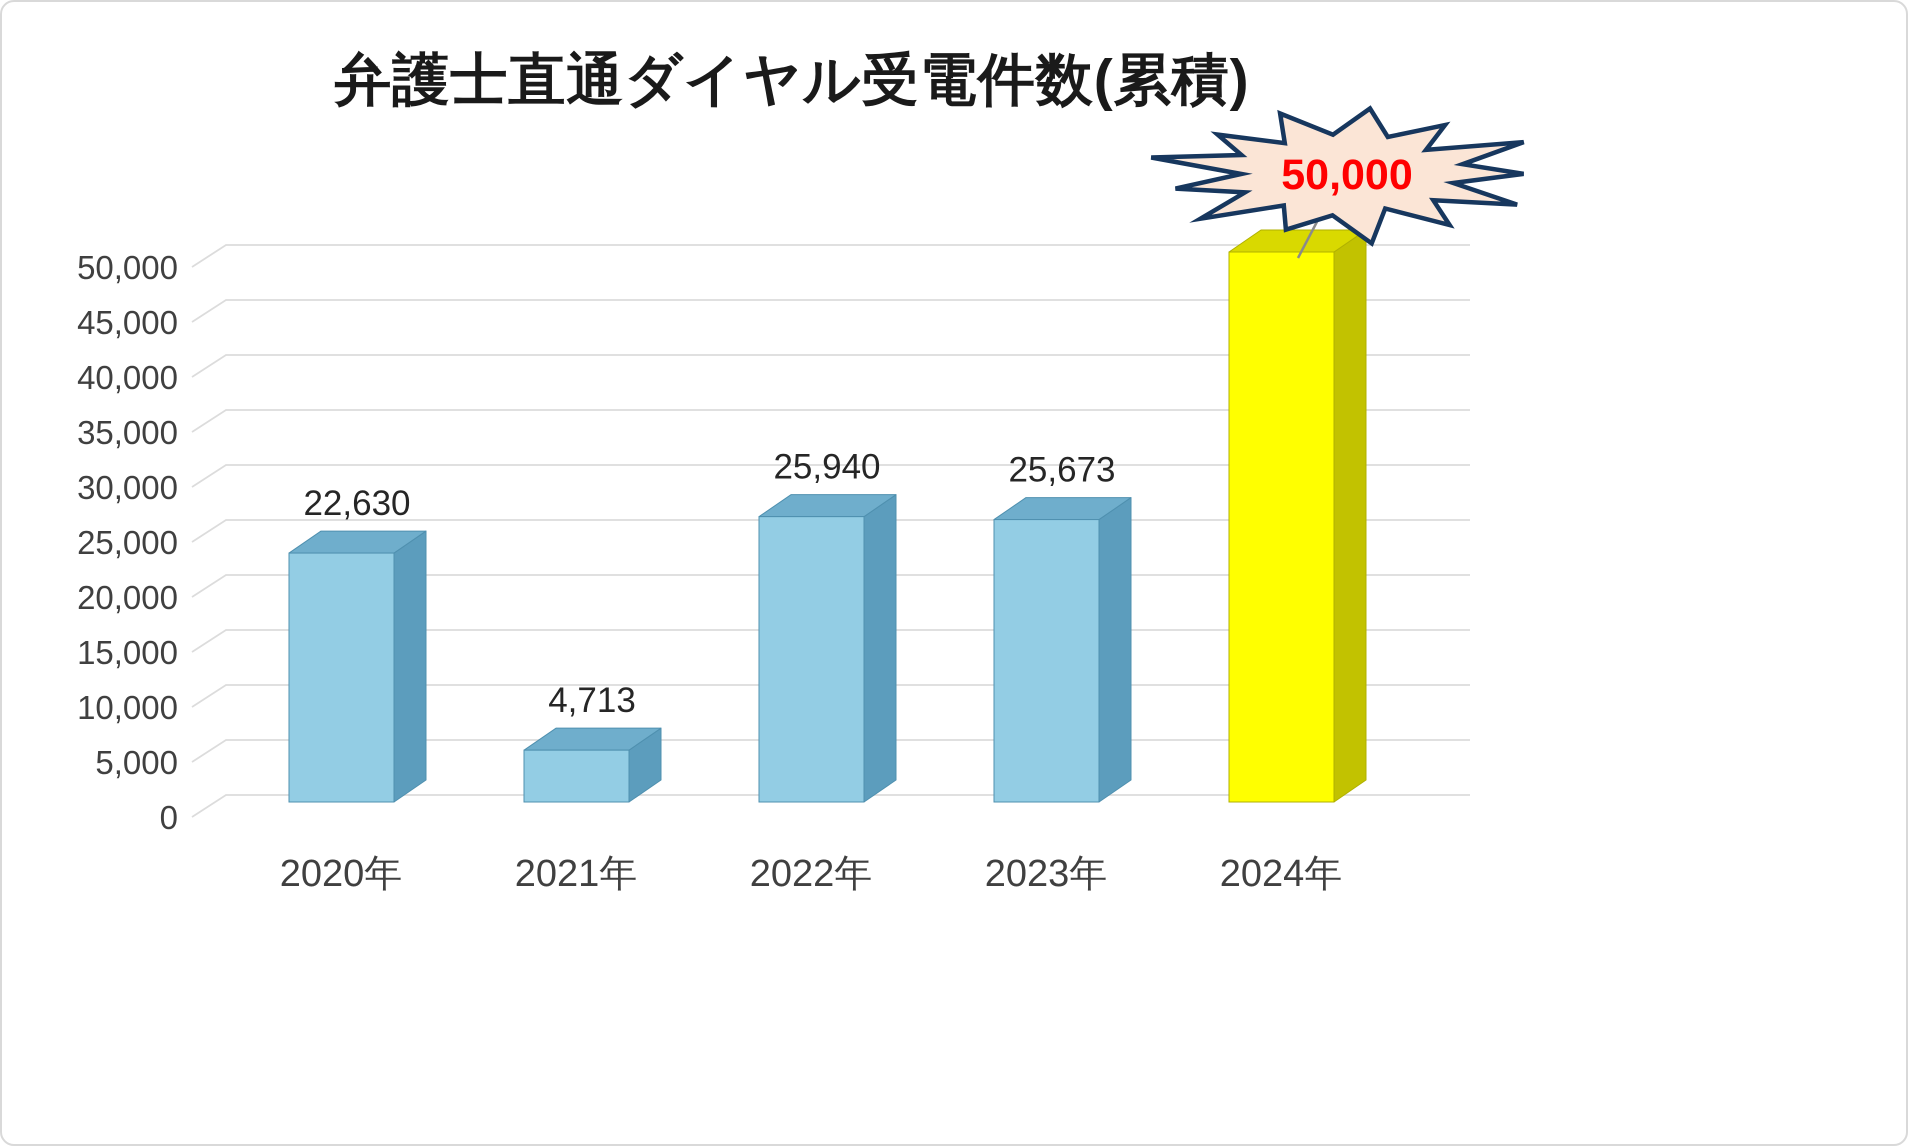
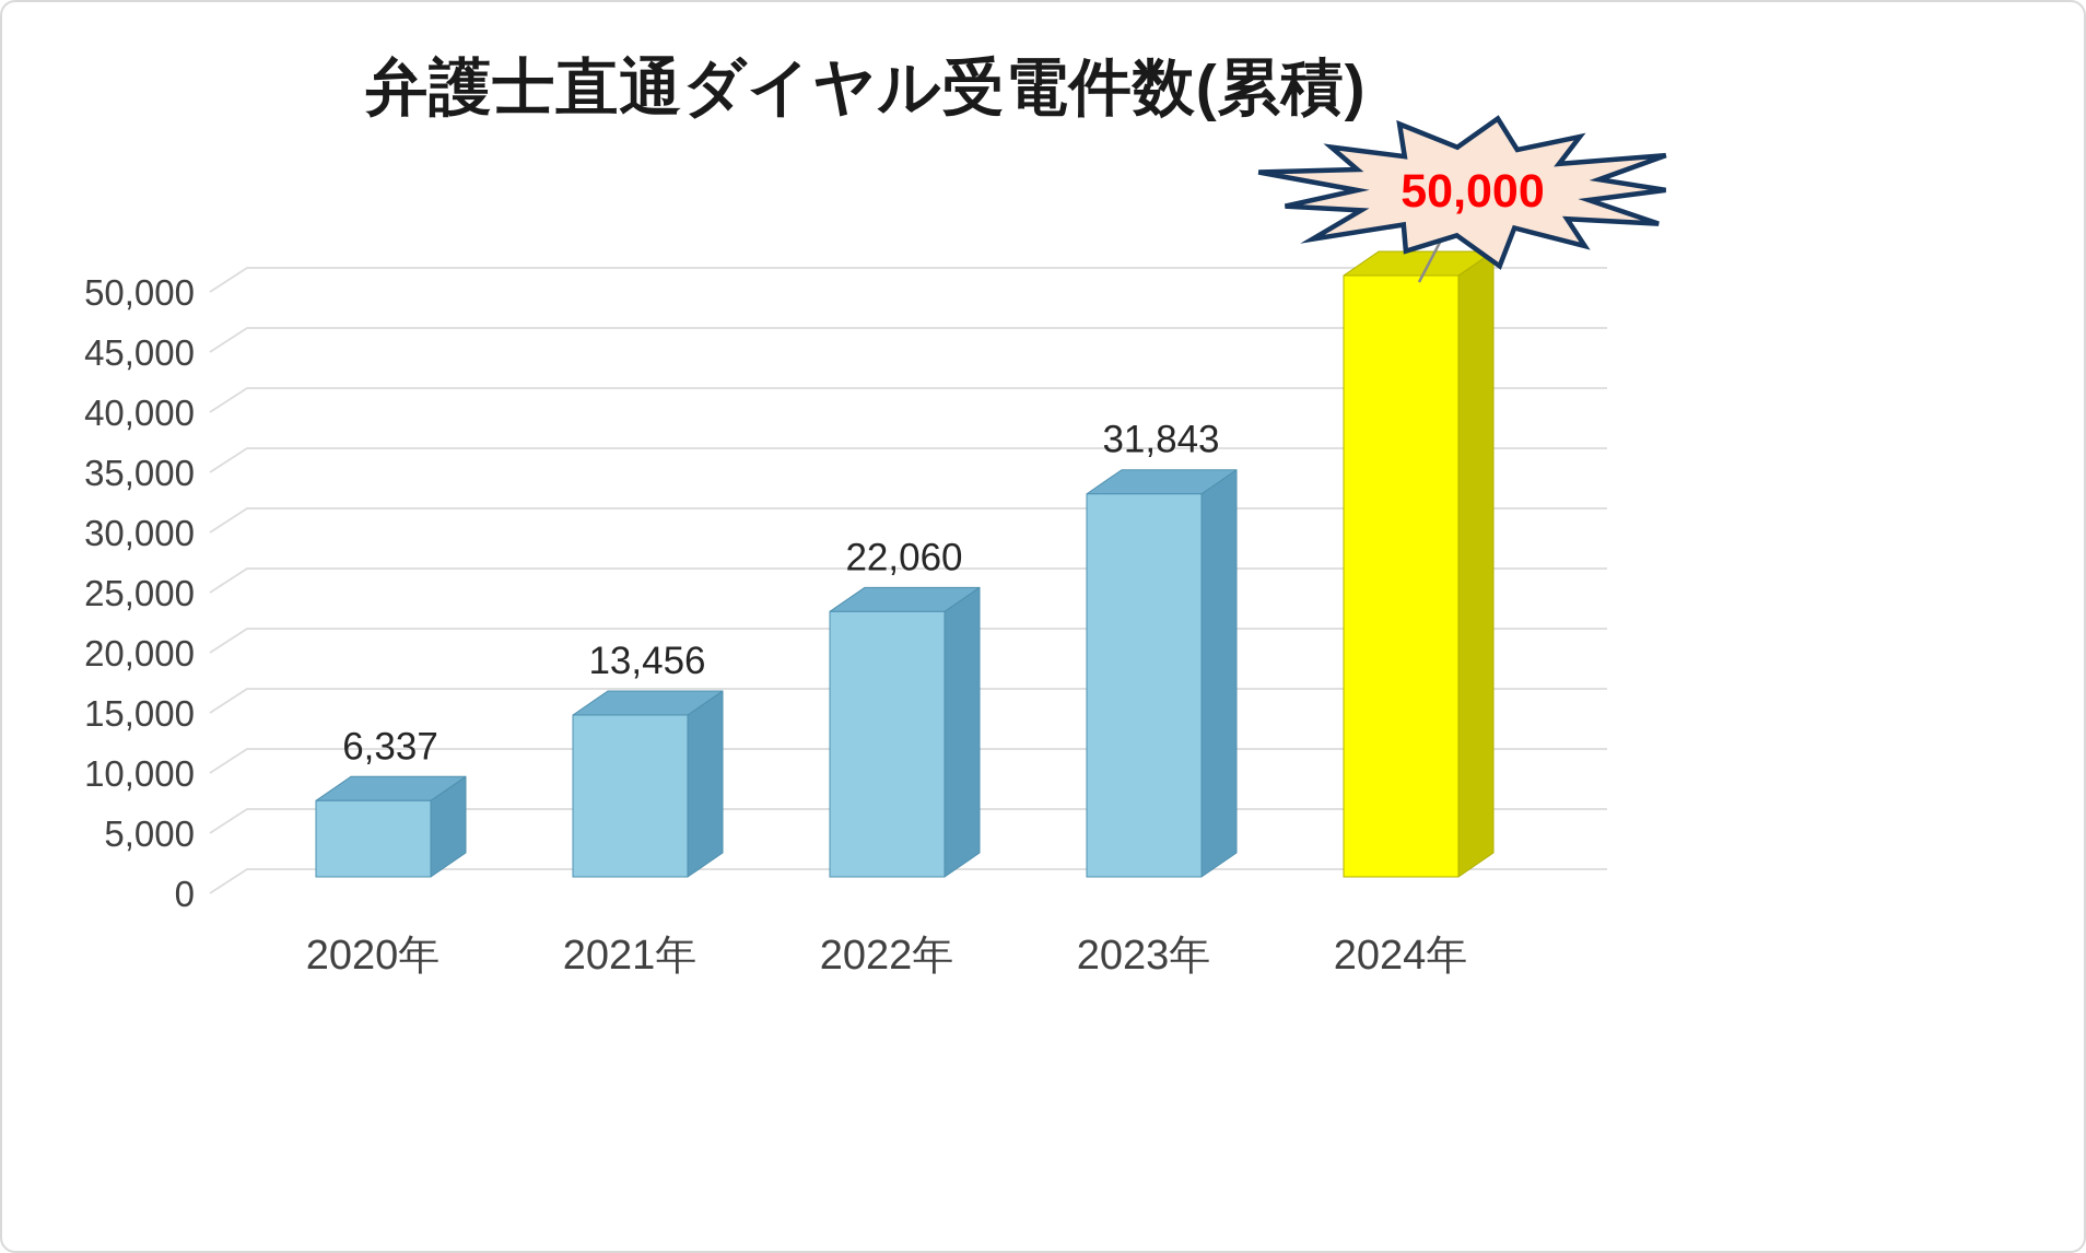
2020年: 22,630 -> 6,337
2021年: 4,713 -> 13,456
2022年: 25,940 -> 22,060
2023年: 25,673 -> 31,843
